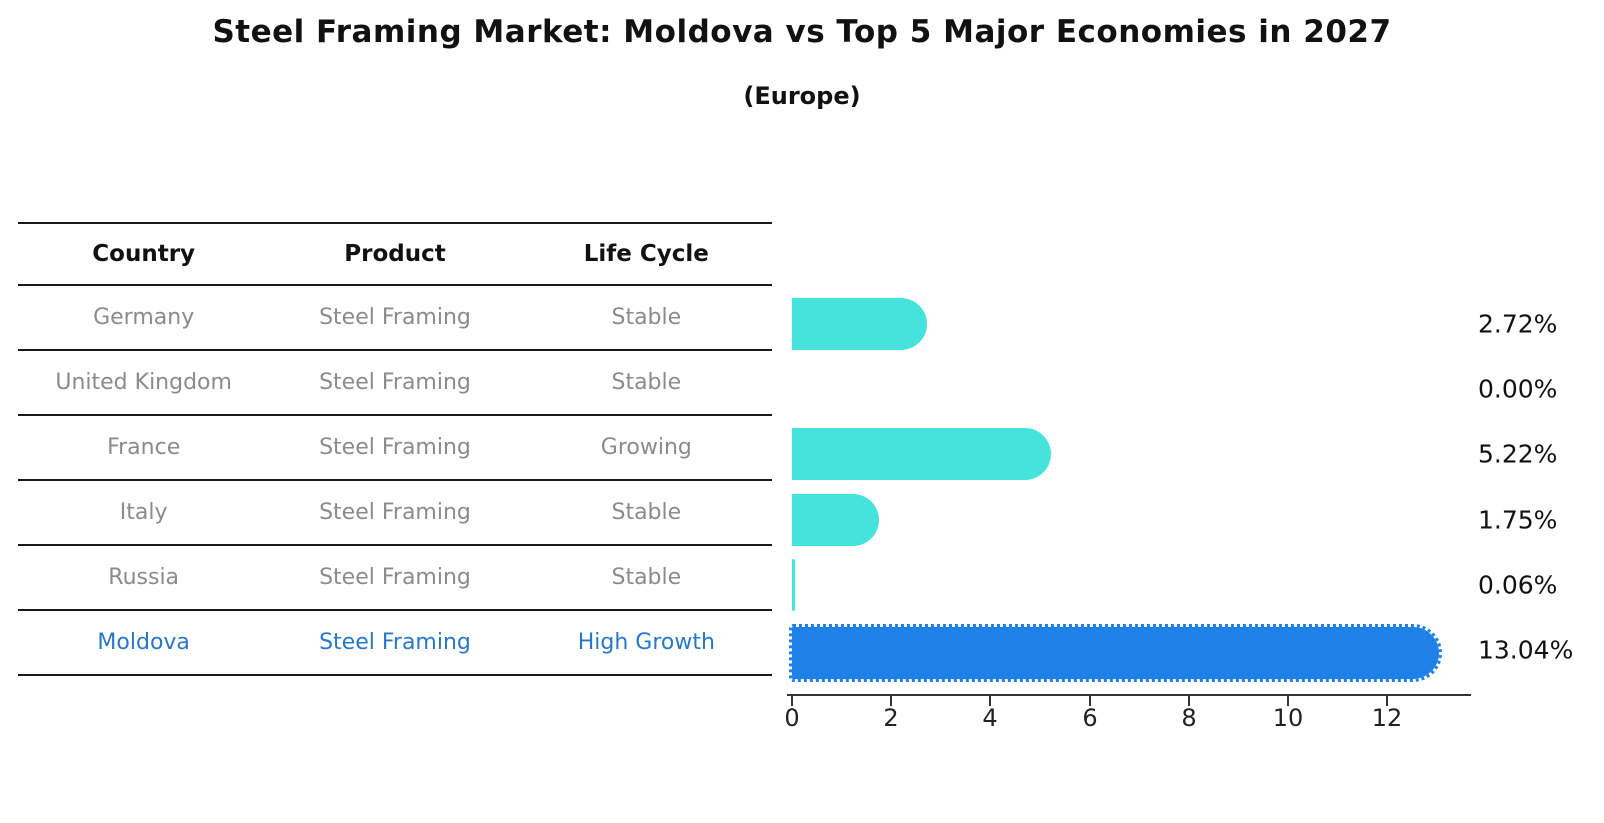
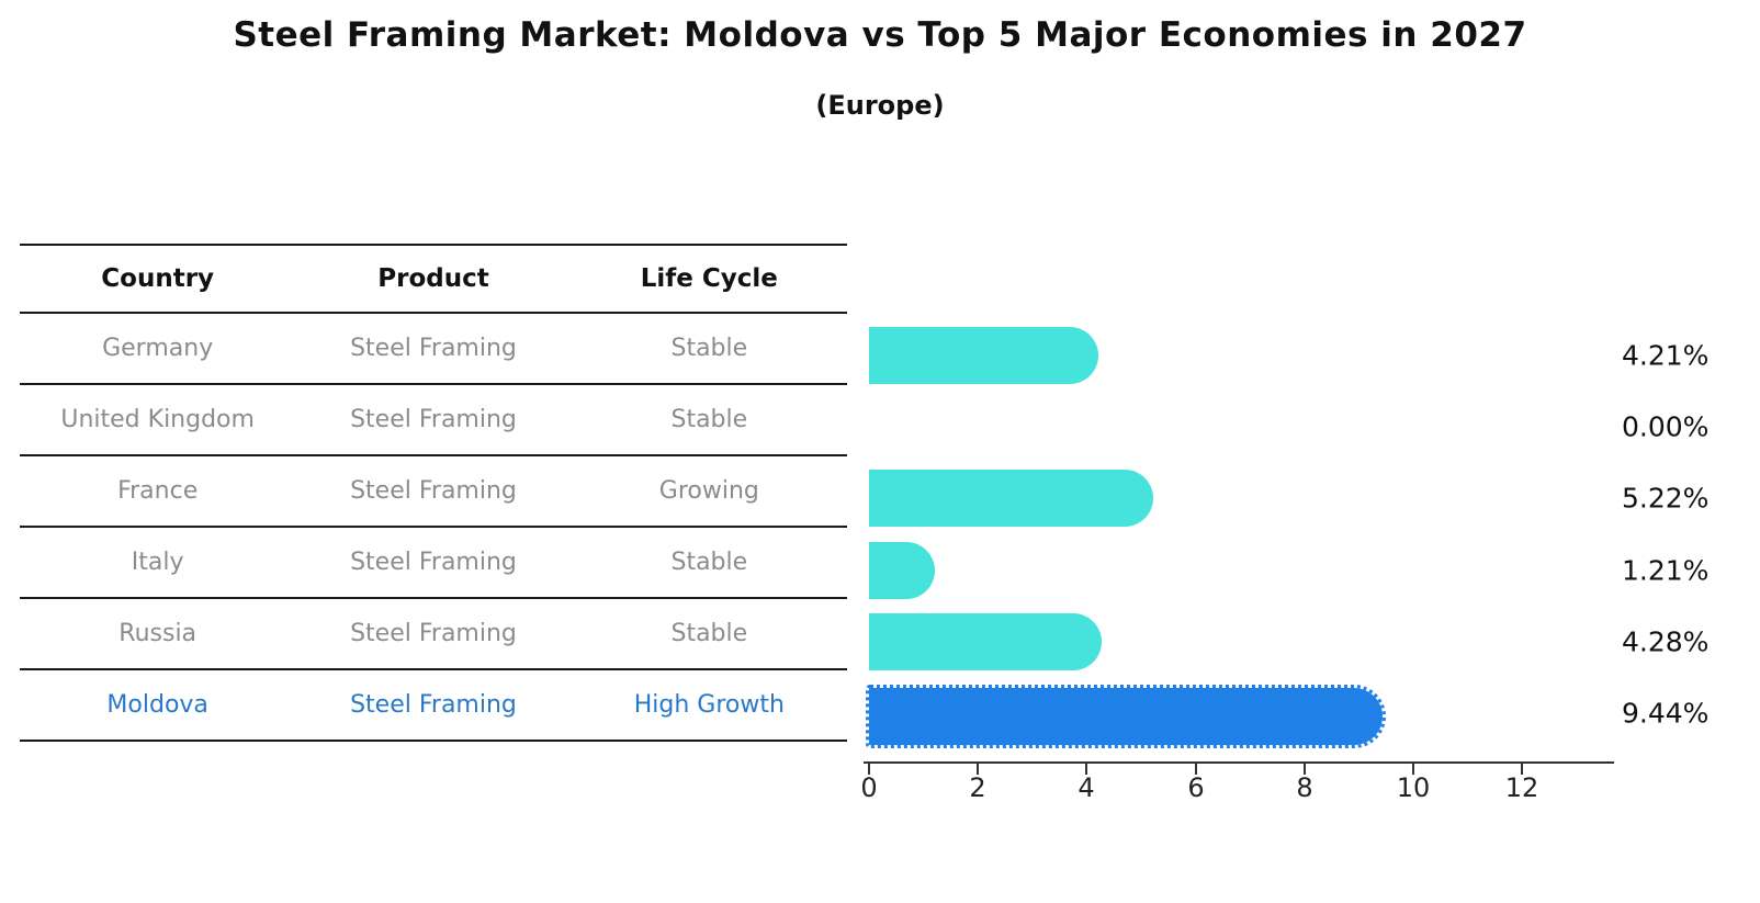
Germany: 2.72% -> 4.21%
Italy: 1.75% -> 1.21%
Russia: 0.06% -> 4.28%
Moldova: 13.04% -> 9.44%
